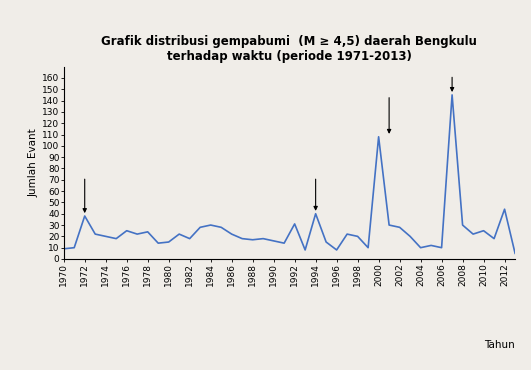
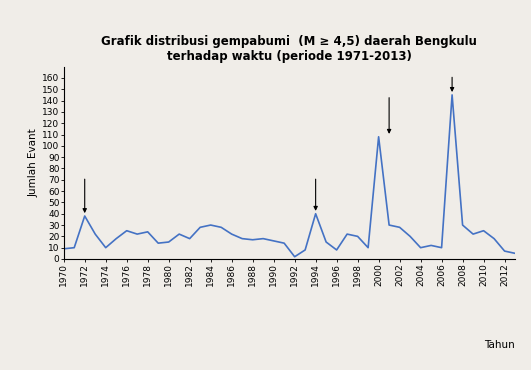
1974: 20 -> 10
1992: 31 -> 2
2012: 44 -> 7
